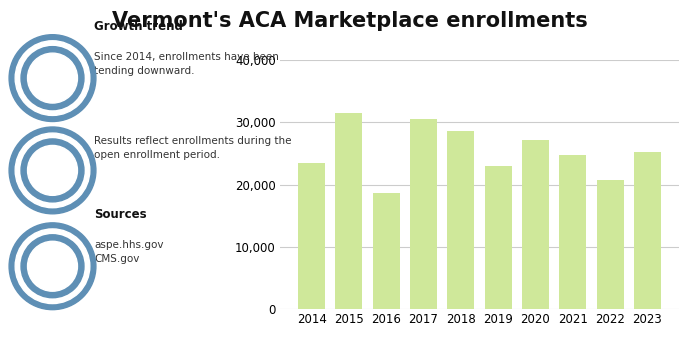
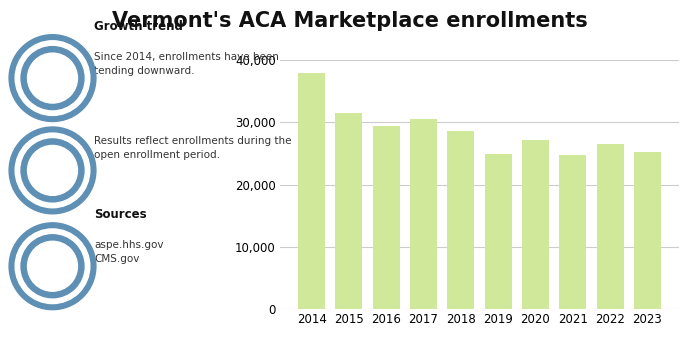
2014: 23,400 -> 38,000
2016: 18,600 -> 29,400
2019: 23,000 -> 25,000
2022: 20,800 -> 26,500
